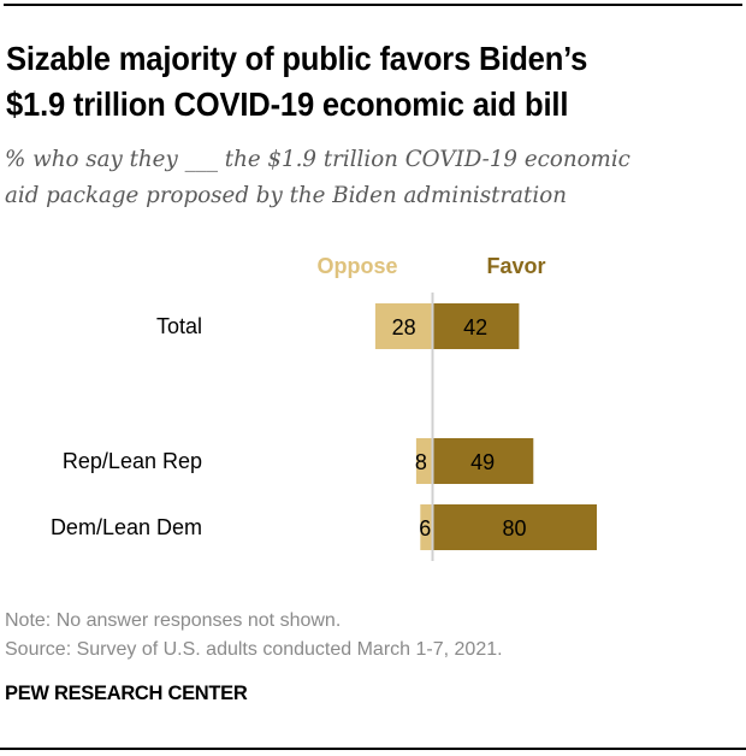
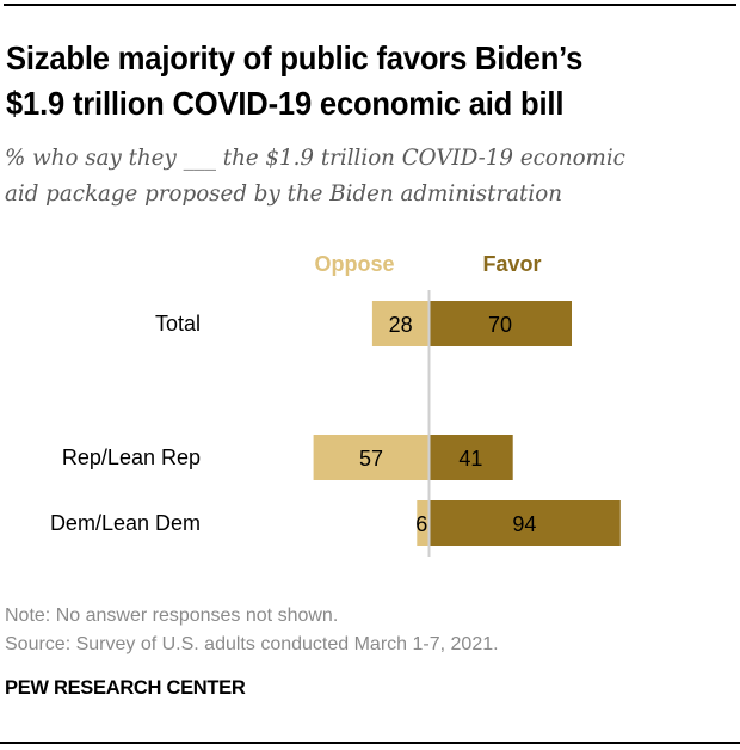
Favor/Total: 42 -> 70
Oppose/Rep/Lean Rep: 8 -> 57
Favor/Rep/Lean Rep: 49 -> 41
Favor/Dem/Lean Dem: 80 -> 94
